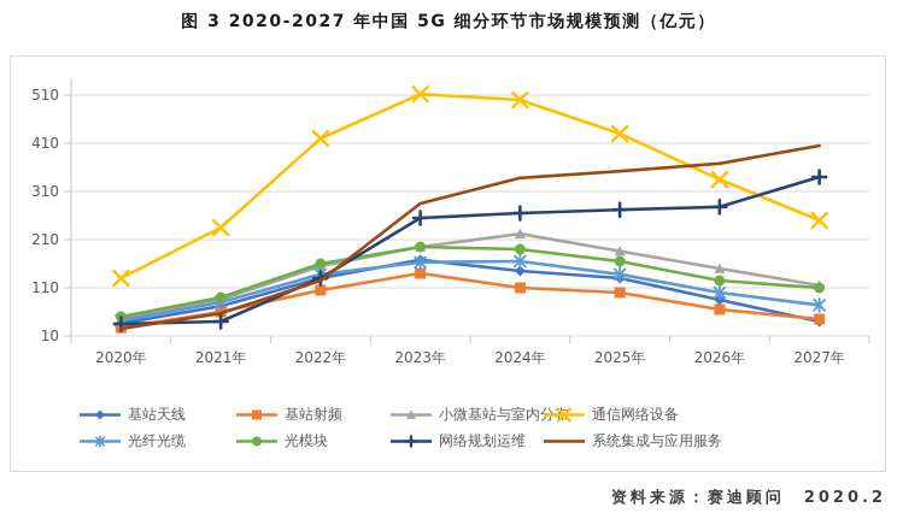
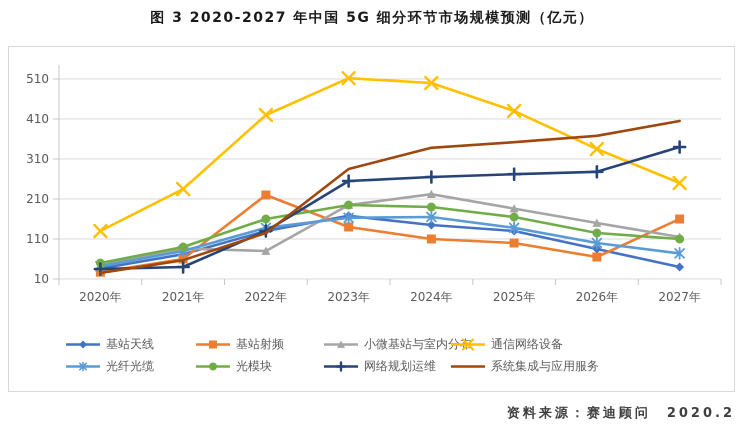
基站射频/2022年: 100 -> 220
小微基站与室内分布/2022年: 160 -> 80
基站射频/2027年: 40 -> 160
